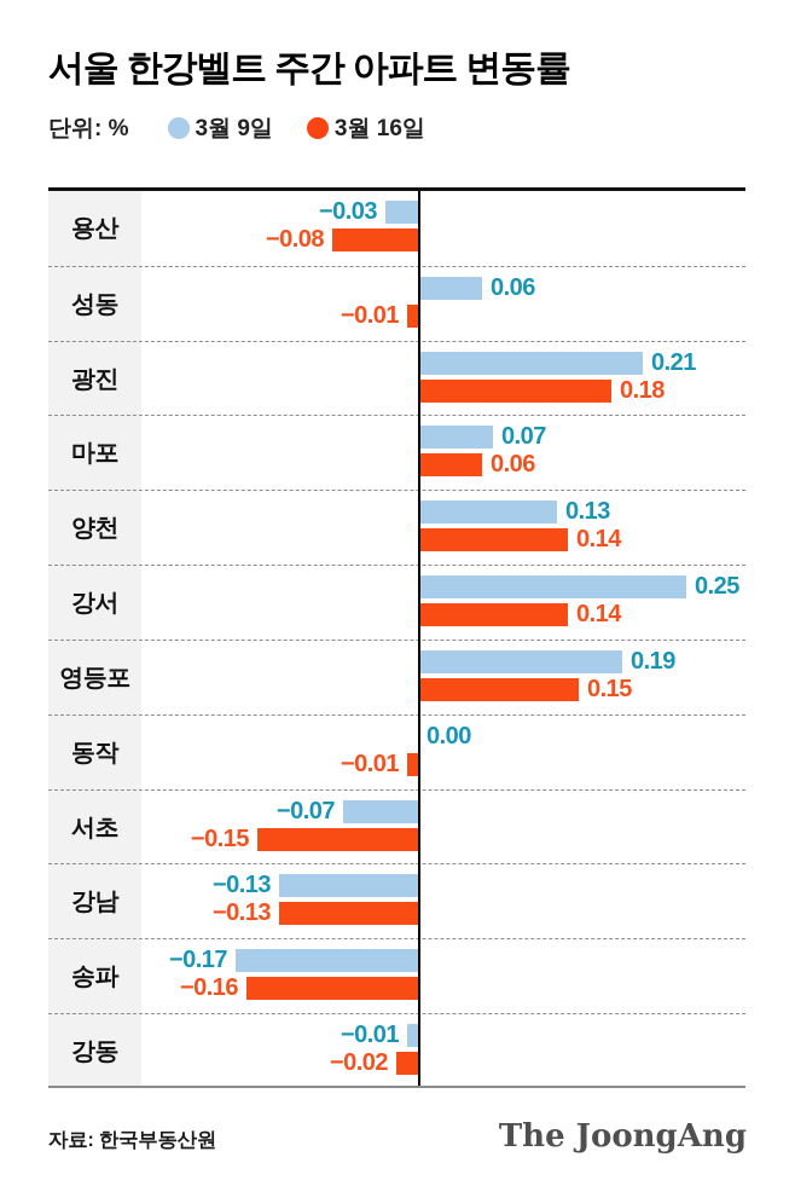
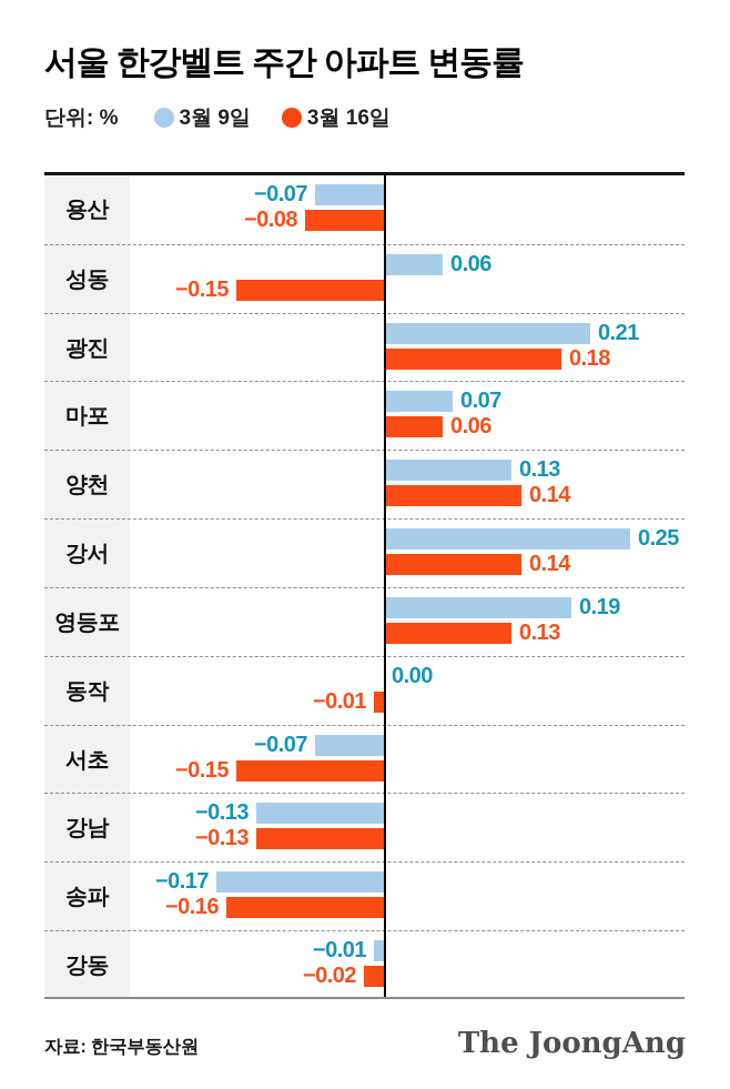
3월 9일/용산: −0.03 -> −0.07
3월 16일/성동: −0.01 -> −0.15
3월 16일/영등포: 0.15 -> 0.13
